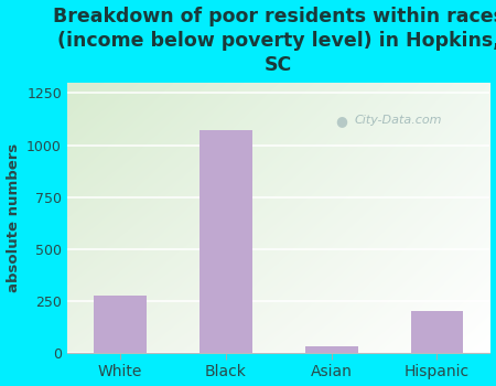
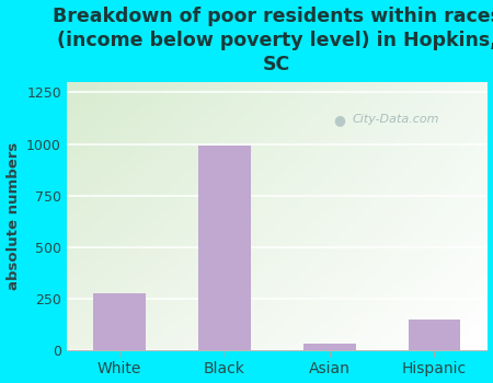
Black: 1070 -> 990
Hispanic: 200 -> 150
